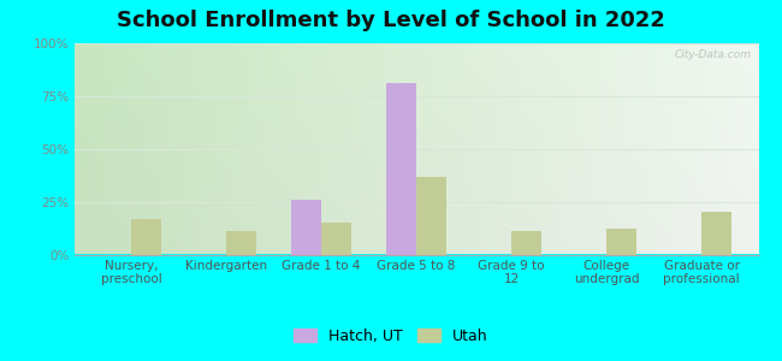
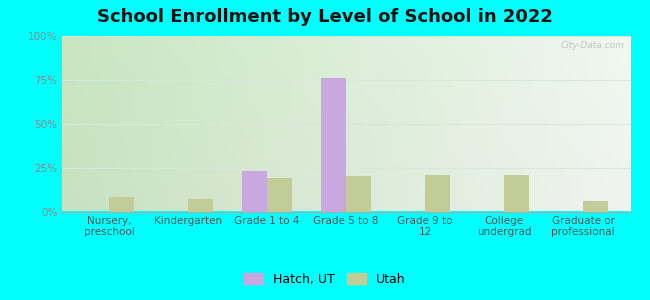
Utah/Nursery, preschool: 17% -> 8%
Utah/Kindergarten: 11% -> 7%
Hatch, UT/Grade 1 to 4: 26% -> 23%
Utah/Grade 1 to 4: 15% -> 19%
Hatch, UT/Grade 5 to 8: 81% -> 76%
Utah/Grade 5 to 8: 37% -> 20%
Utah/Grade 9 to 12: 11% -> 21%
Utah/College undergrad: 12% -> 21%
Utah/Graduate or professional: 20% -> 6%
